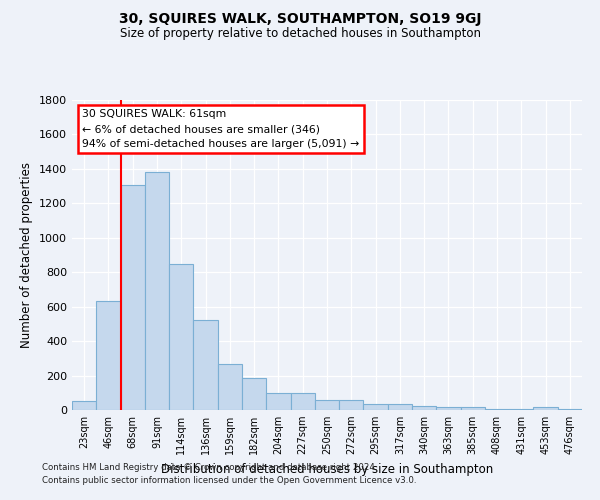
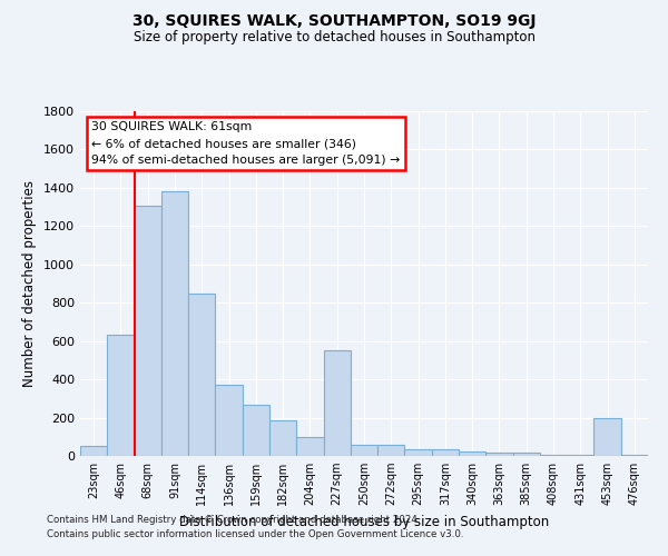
136sqm: 520 -> 370
227sqm: 100 -> 550
453sqm: 20 -> 200
